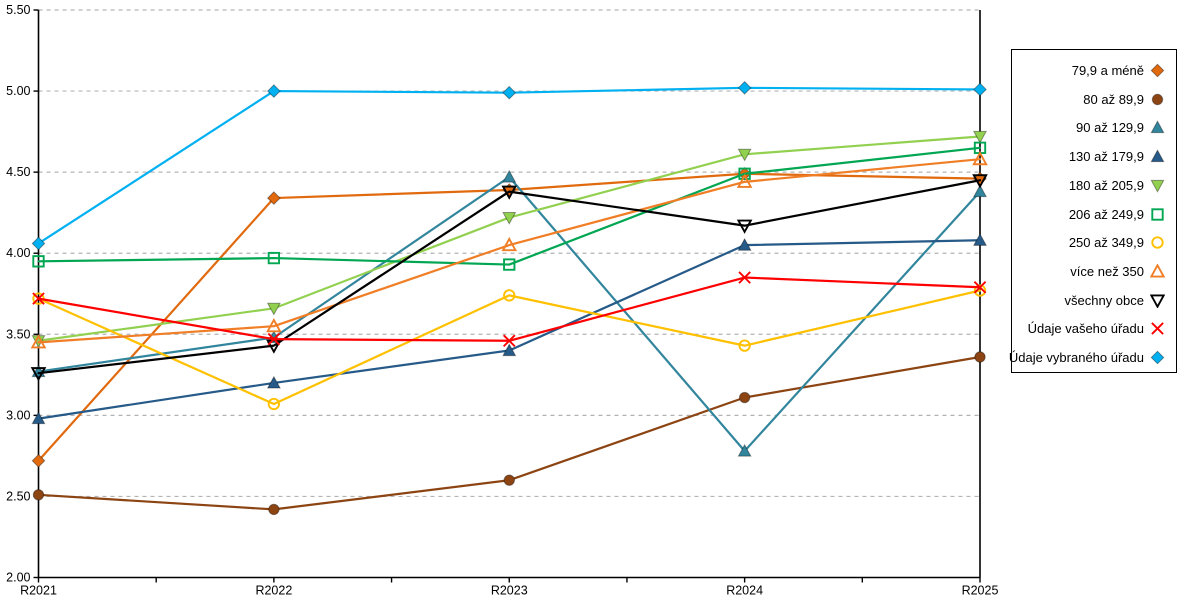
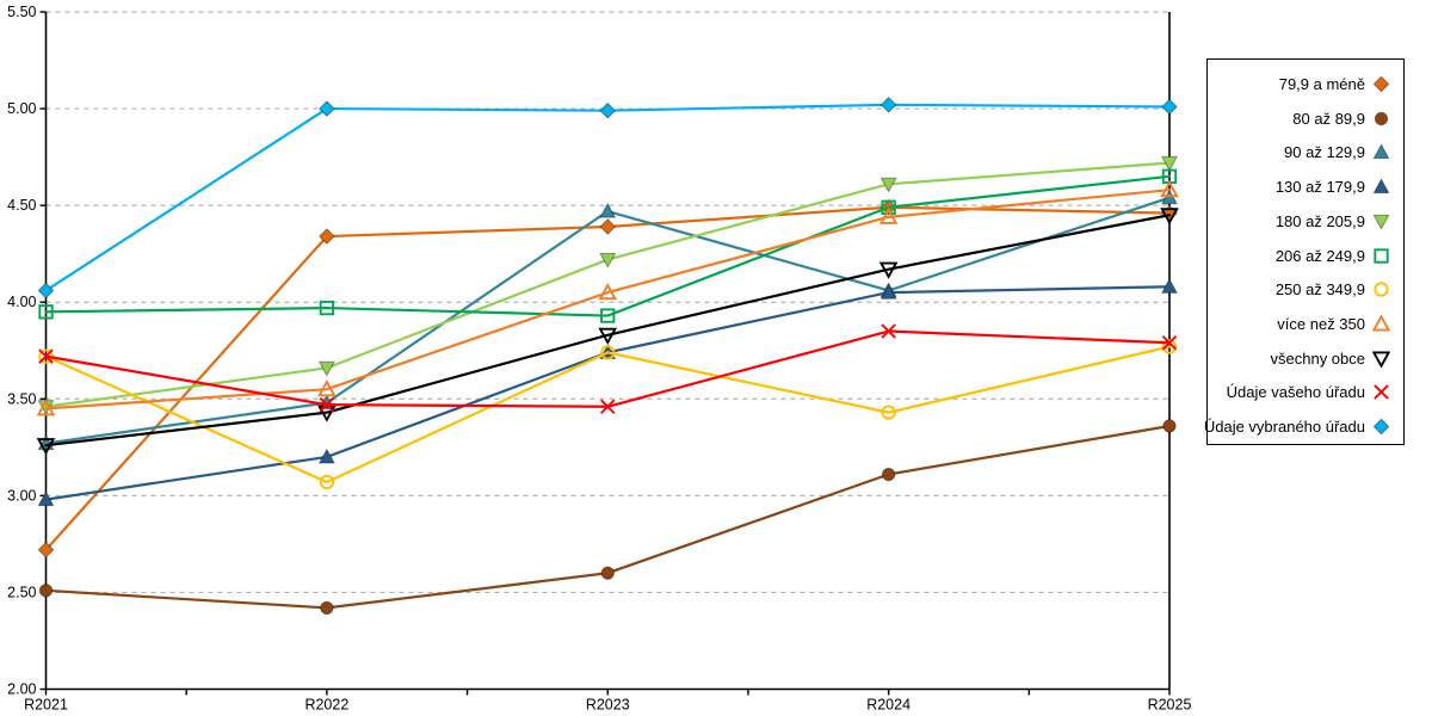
130 až 179,9/R2023: 3.40 -> 3.74
všechny obce/R2023: 4.38 -> 3.83
90 až 129,9/R2024: 2.78 -> 4.06
90 až 129,9/R2025: 4.38 -> 4.54
